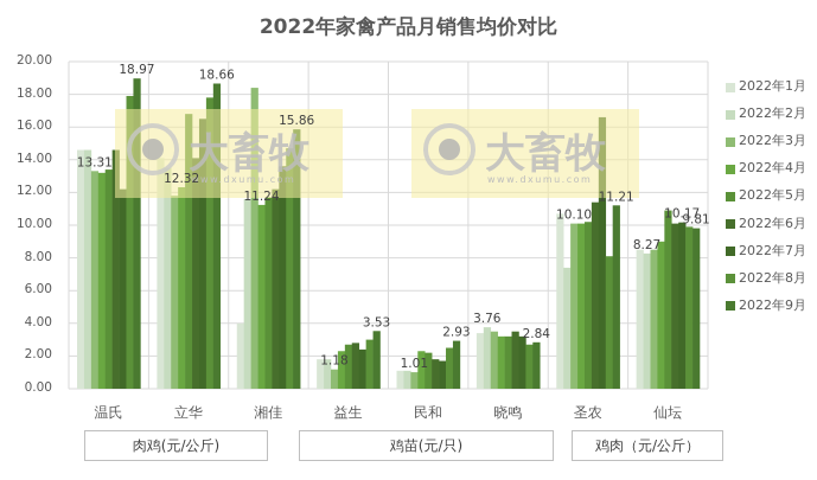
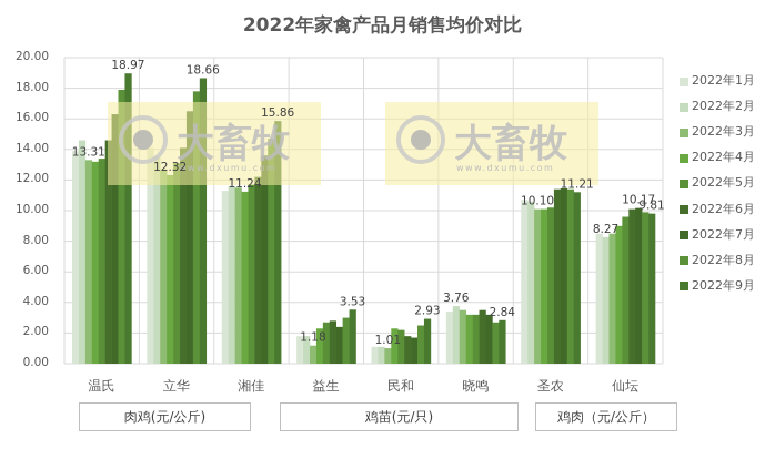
2022年1月/温氏: 14.6 -> 13.9
2022年7月/温氏: 12.2 -> 16.3
2022年3月/立华: 11.8 -> 12.7
2022年5月/立华: 16.8 -> 13.1
2022年1月/湘佳: 4.0 -> 11.3
2022年3月/湘佳: 18.4 -> 11.5
2022年2月/圣农: 7.4 -> 10.6
2022年7月/圣农: 16.6 -> 11.4
2022年8月/圣农: 8.1 -> 11.4
2022年5月/仙坛: 10.9 -> 9.6
